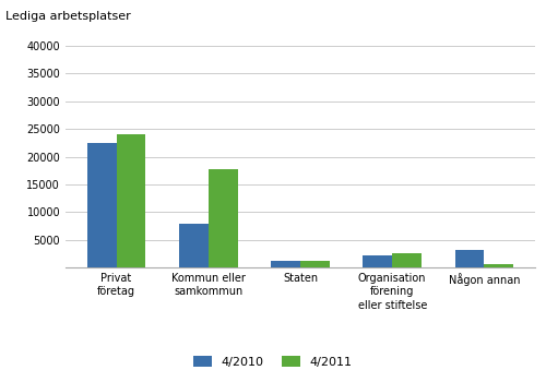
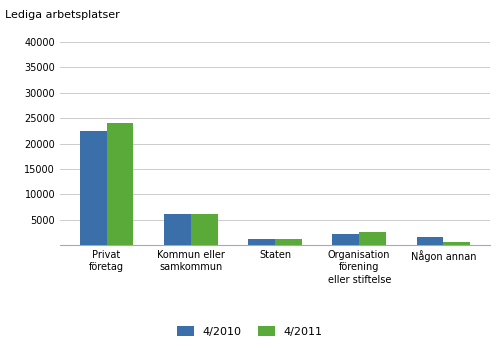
4/2010/Kommun eller samkommun: 7800 -> 6200
4/2011/Kommun eller samkommun: 17800 -> 6200
4/2010/Någon annan: 3200 -> 1500
